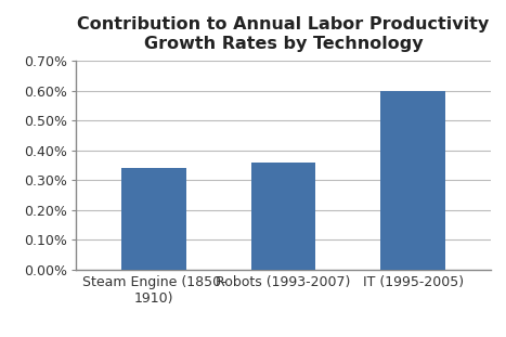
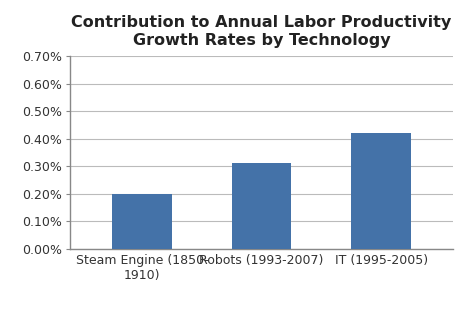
Steam Engine (1850- 1910): 0.34% -> 0.20%
Robots (1993-2007): 0.36% -> 0.31%
IT (1995-2005): 0.60% -> 0.42%
